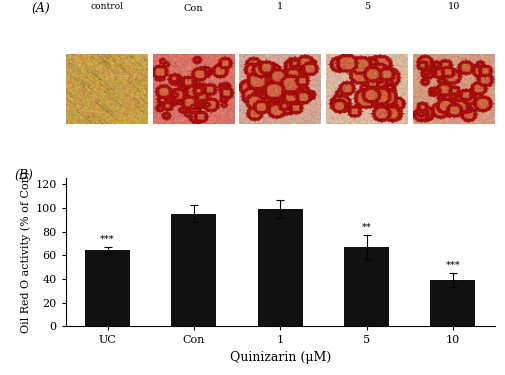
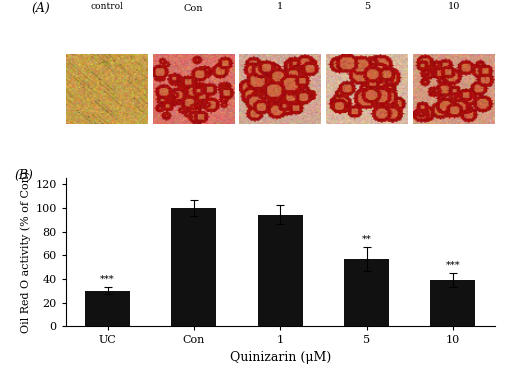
UC: 64 -> 30
Con: 95 -> 100
1: 99 -> 94
5: 67 -> 57
